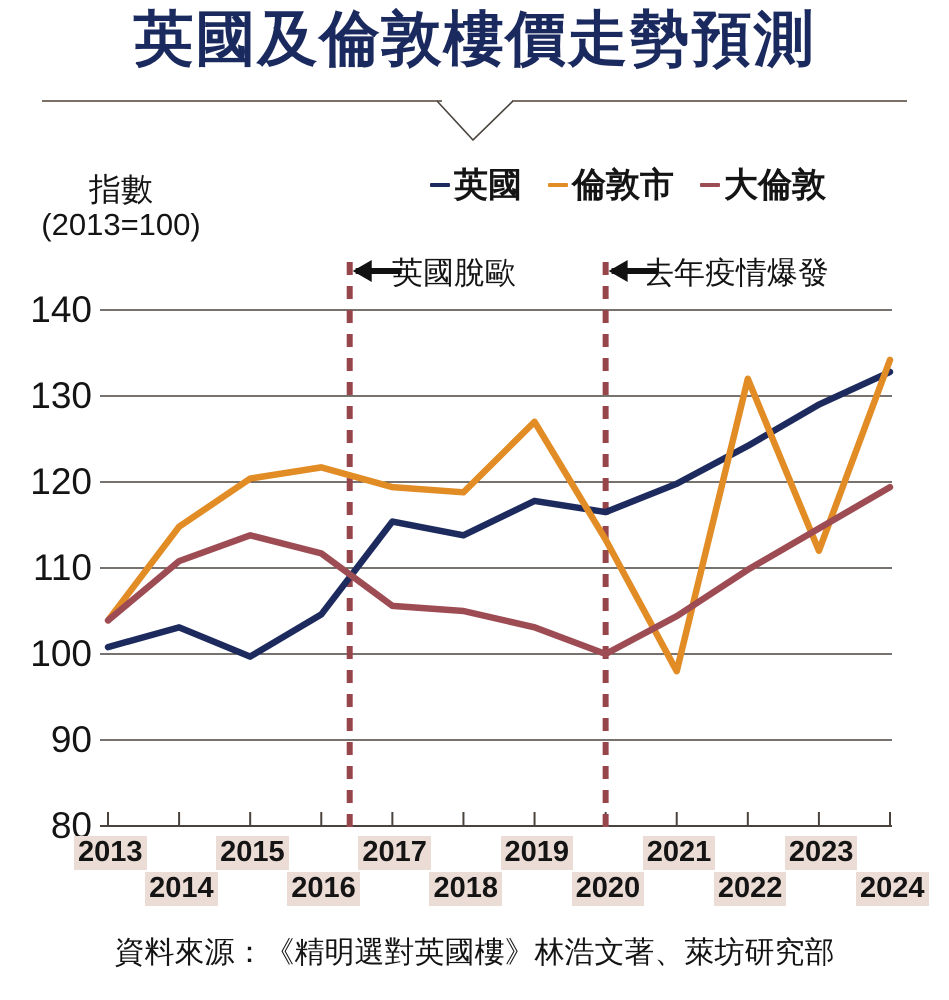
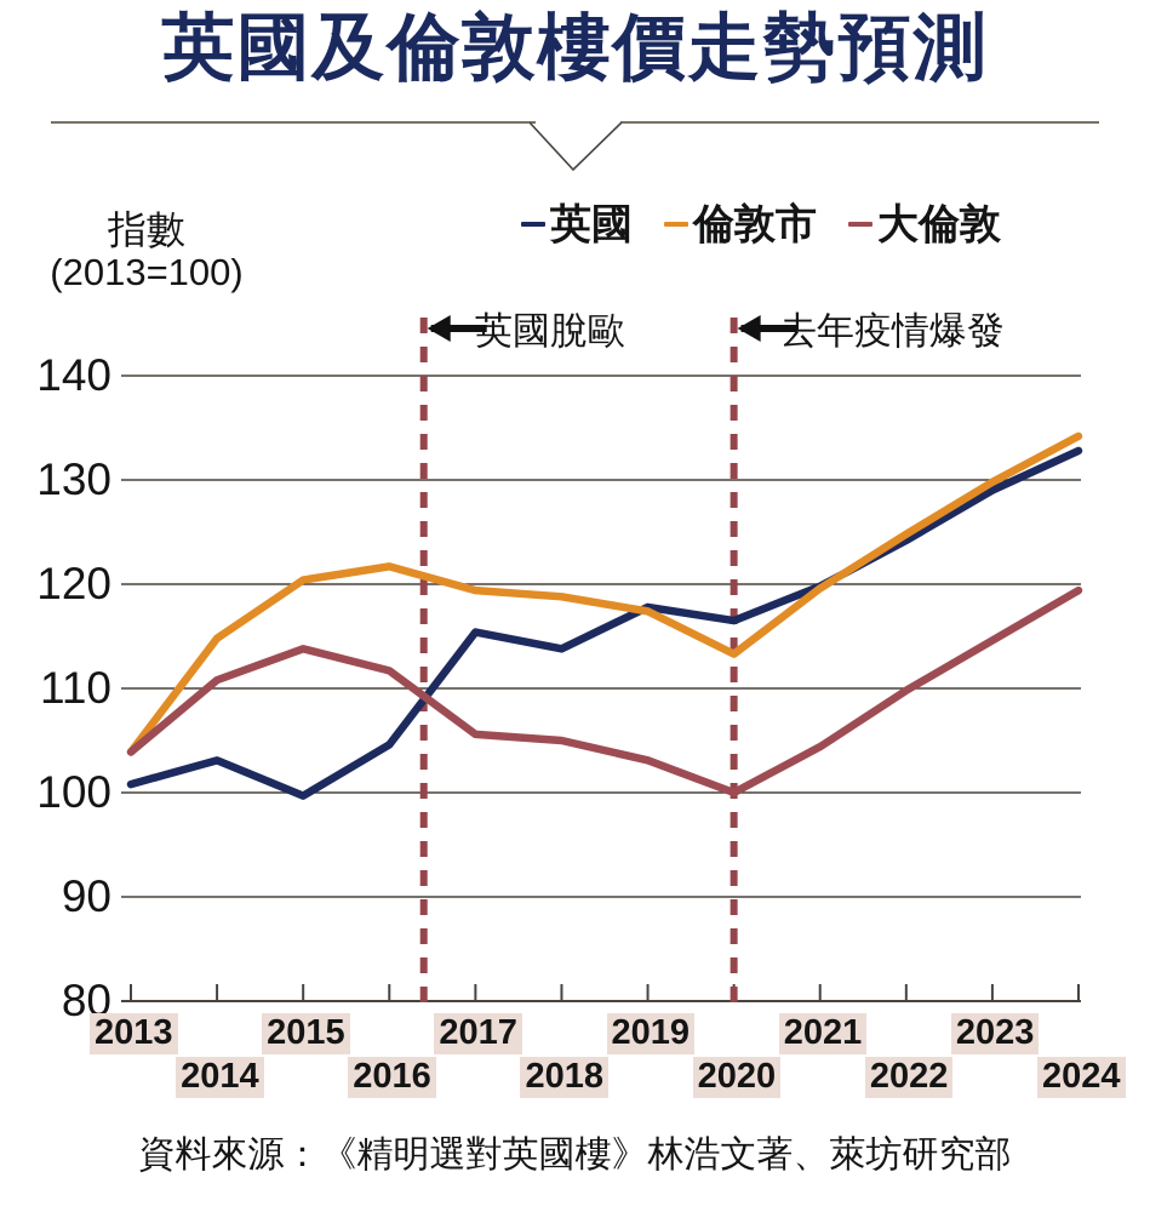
倫敦市/2019: 127 -> 117
倫敦市/2021: 98 -> 120
倫敦市/2022: 132 -> 125
倫敦市/2023: 112 -> 130
